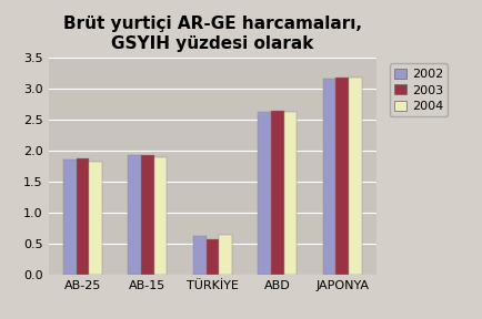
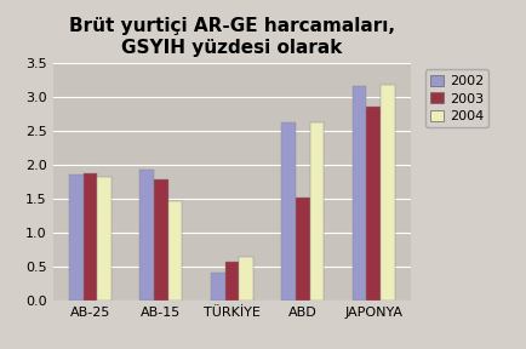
2003/AB-15: 1.93 -> 1.78
2004/AB-15: 1.88 -> 1.46
2002/TÜRKİYE: 0.62 -> 0.40
2003/ABD: 2.64 -> 1.52
2003/JAPONYA: 3.17 -> 2.86
